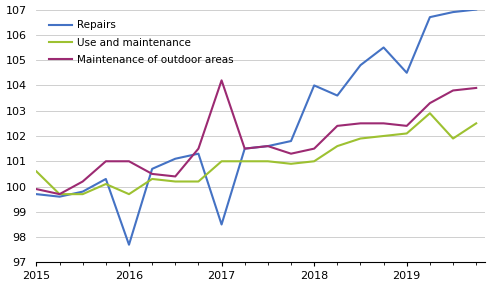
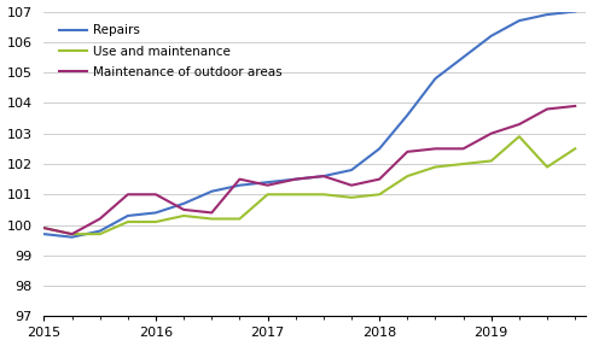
Use and maintenance/2015: 100.6 -> 99.9
Repairs/2016: 97.7 -> 100.4
Use and maintenance/2016: 99.7 -> 100.1
Repairs/2017: 98.5 -> 101.4
Maintenance of outdoor areas/2017: 104.2 -> 101.3
Repairs/2018: 104.0 -> 102.5
Repairs/2019: 104.5 -> 106.2
Maintenance of outdoor areas/2019: 102.4 -> 103.0
